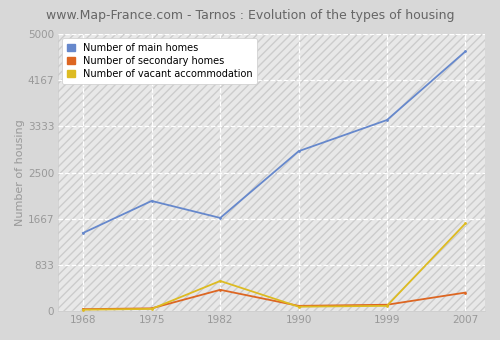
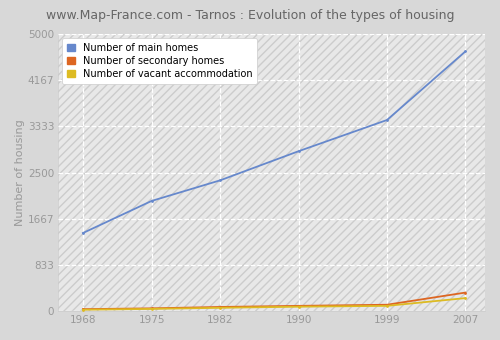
Number of main homes/1982: 1680 -> 2360
Number of secondary homes/1982: 380 -> 70
Number of vacant accommodation/1982: 540 -> 60
Number of vacant accommodation/2007: 1580 -> 230
